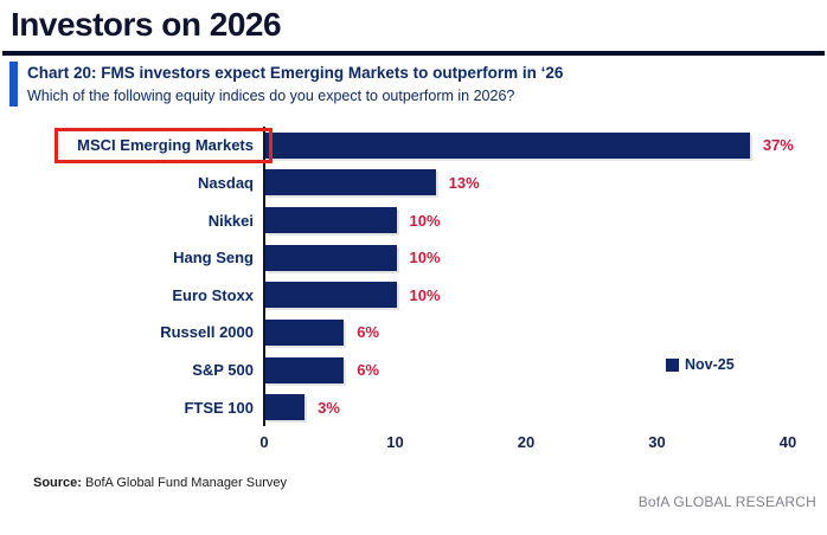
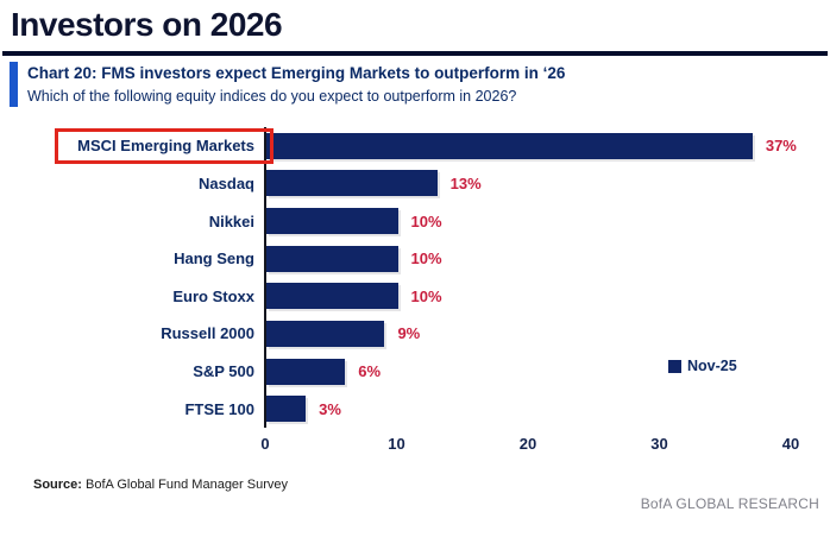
Russell 2000: 6% -> 9%
